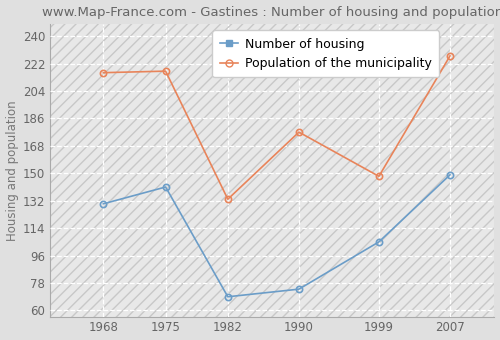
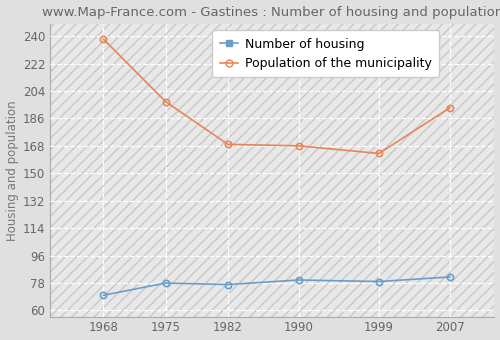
Number of housing/1968: 130 -> 70
Population of the municipality/1968: 216 -> 238
Number of housing/1975: 141 -> 78
Population of the municipality/1975: 217 -> 197
Number of housing/1982: 69 -> 77
Population of the municipality/1982: 133 -> 169
Number of housing/1990: 74 -> 80
Population of the municipality/1990: 177 -> 168
Number of housing/1999: 105 -> 79
Population of the municipality/1999: 148 -> 163
Number of housing/2007: 149 -> 82
Population of the municipality/2007: 227 -> 193
